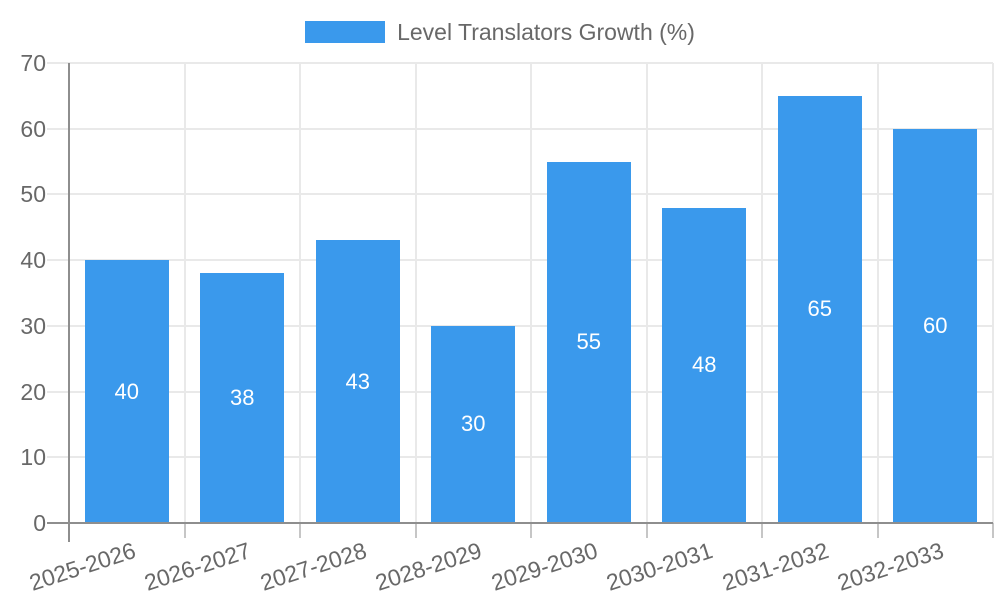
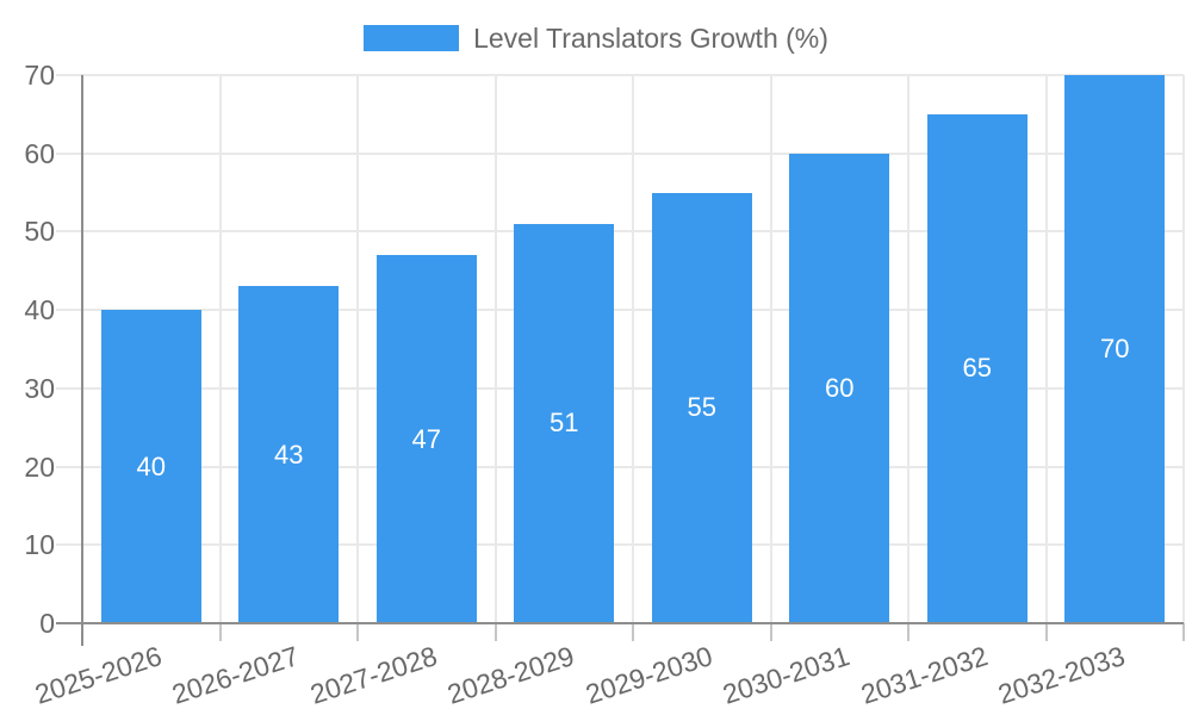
2026-2027: 38 -> 43
2027-2028: 43 -> 47
2028-2029: 30 -> 51
2030-2031: 48 -> 60
2032-2033: 60 -> 70
